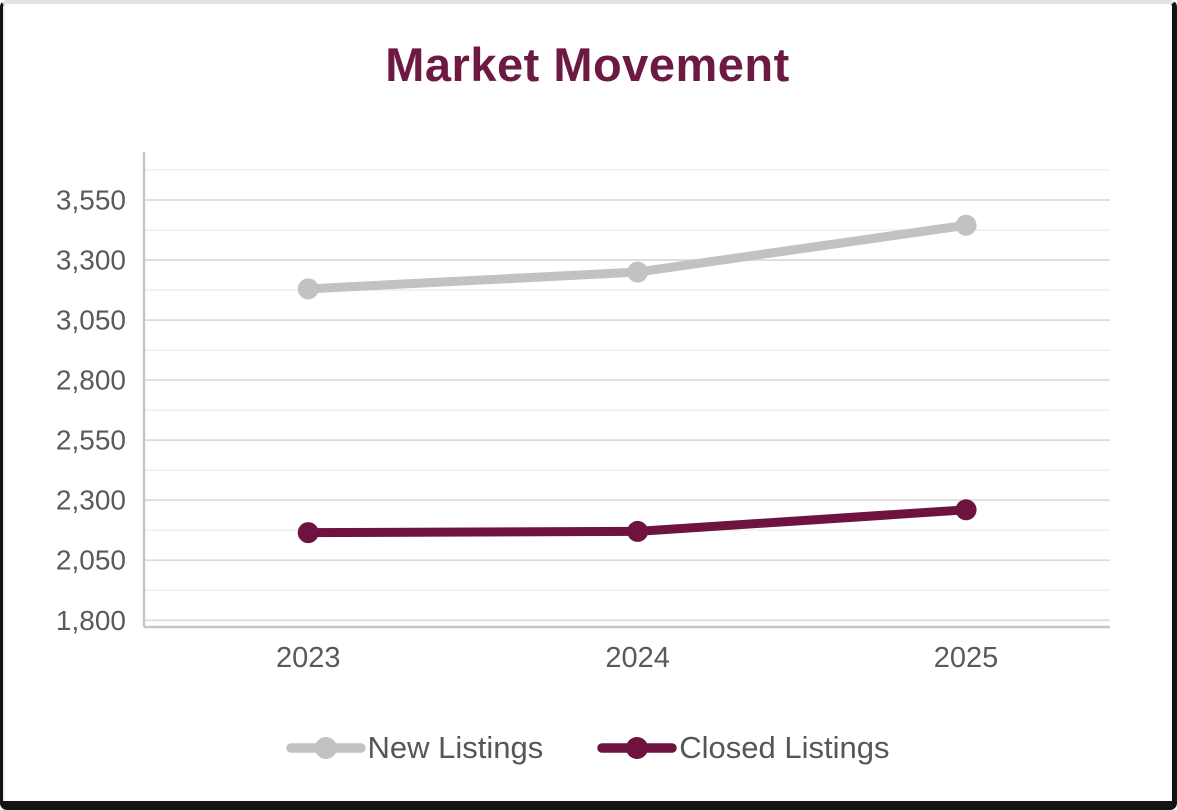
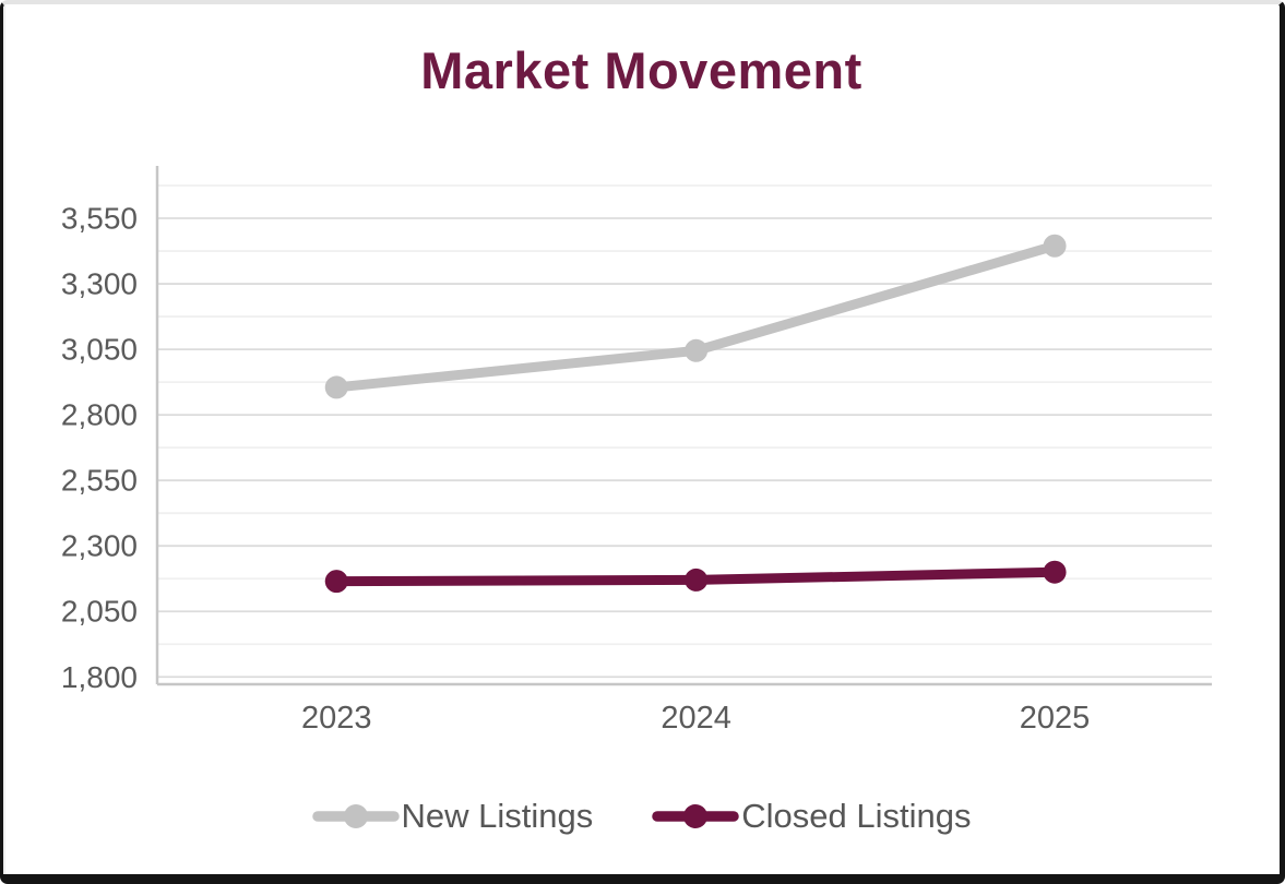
New Listings/2023: 3180 -> 2900
New Listings/2024: 3250 -> 3040
Closed Listings/2025: 2260 -> 2200
